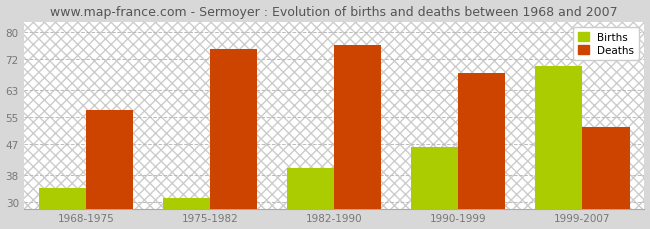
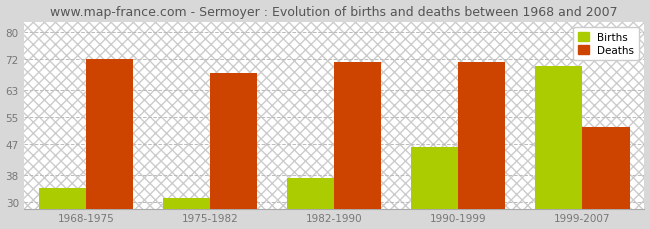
Deaths/1968-1975: 57 -> 72
Deaths/1975-1982: 75 -> 68
Births/1982-1990: 40 -> 37
Deaths/1982-1990: 76 -> 71
Deaths/1990-1999: 68 -> 71
